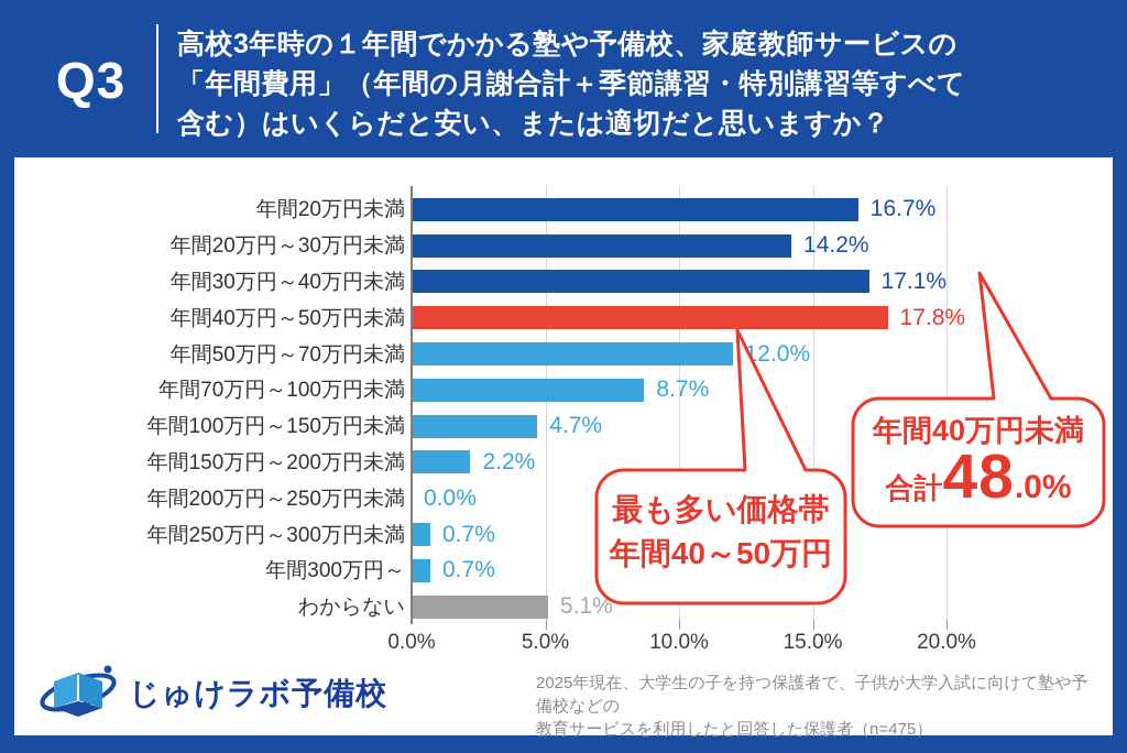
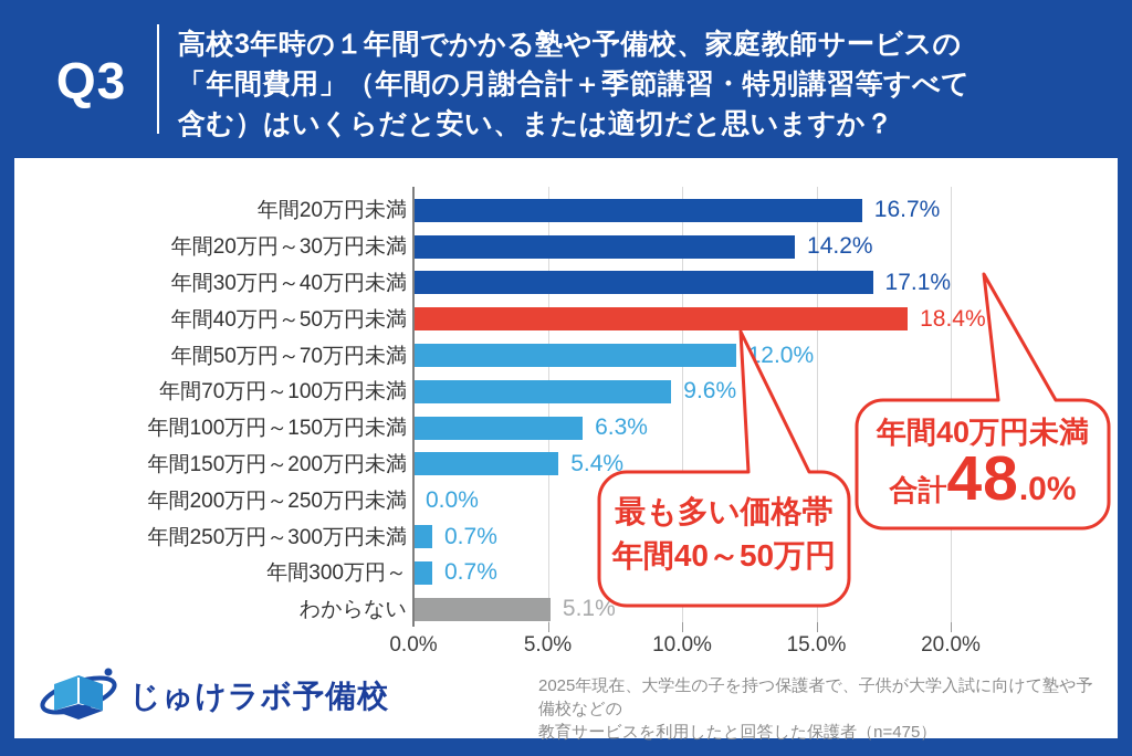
年間40万円～50万円未満: 17.8% -> 18.4%
年間70万円～100万円未満: 8.7% -> 9.6%
年間100万円～150万円未満: 4.7% -> 6.3%
年間150万円～200万円未満: 2.2% -> 5.4%
